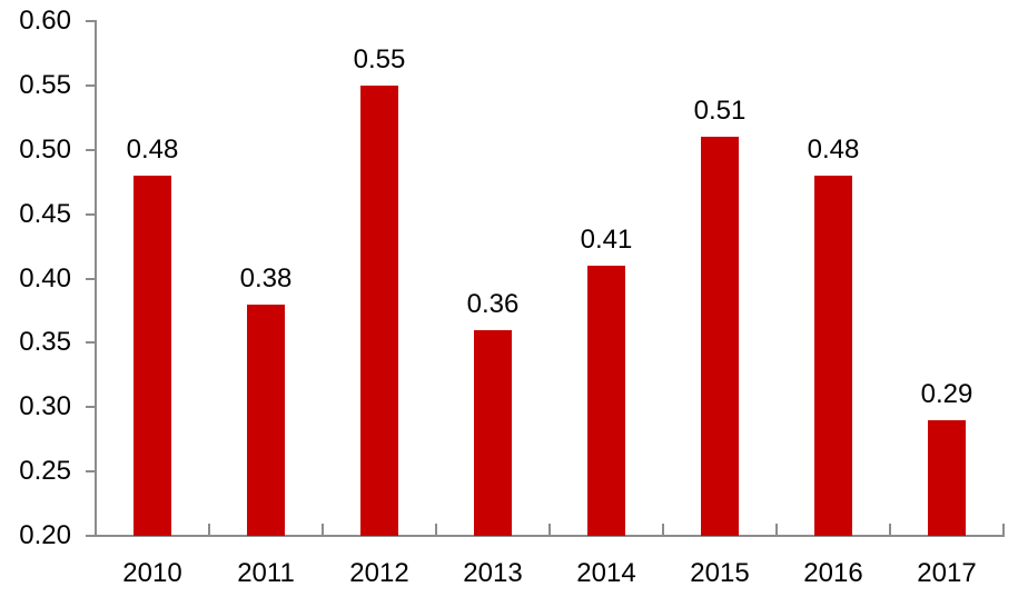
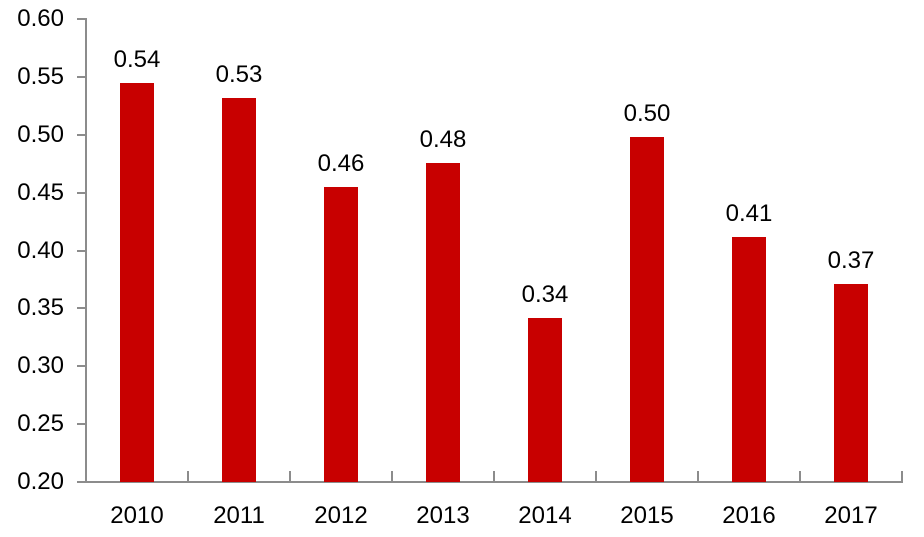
2010: 0.48 -> 0.54
2011: 0.38 -> 0.53
2012: 0.55 -> 0.46
2013: 0.36 -> 0.48
2014: 0.41 -> 0.34
2015: 0.51 -> 0.50
2016: 0.48 -> 0.41
2017: 0.29 -> 0.37
